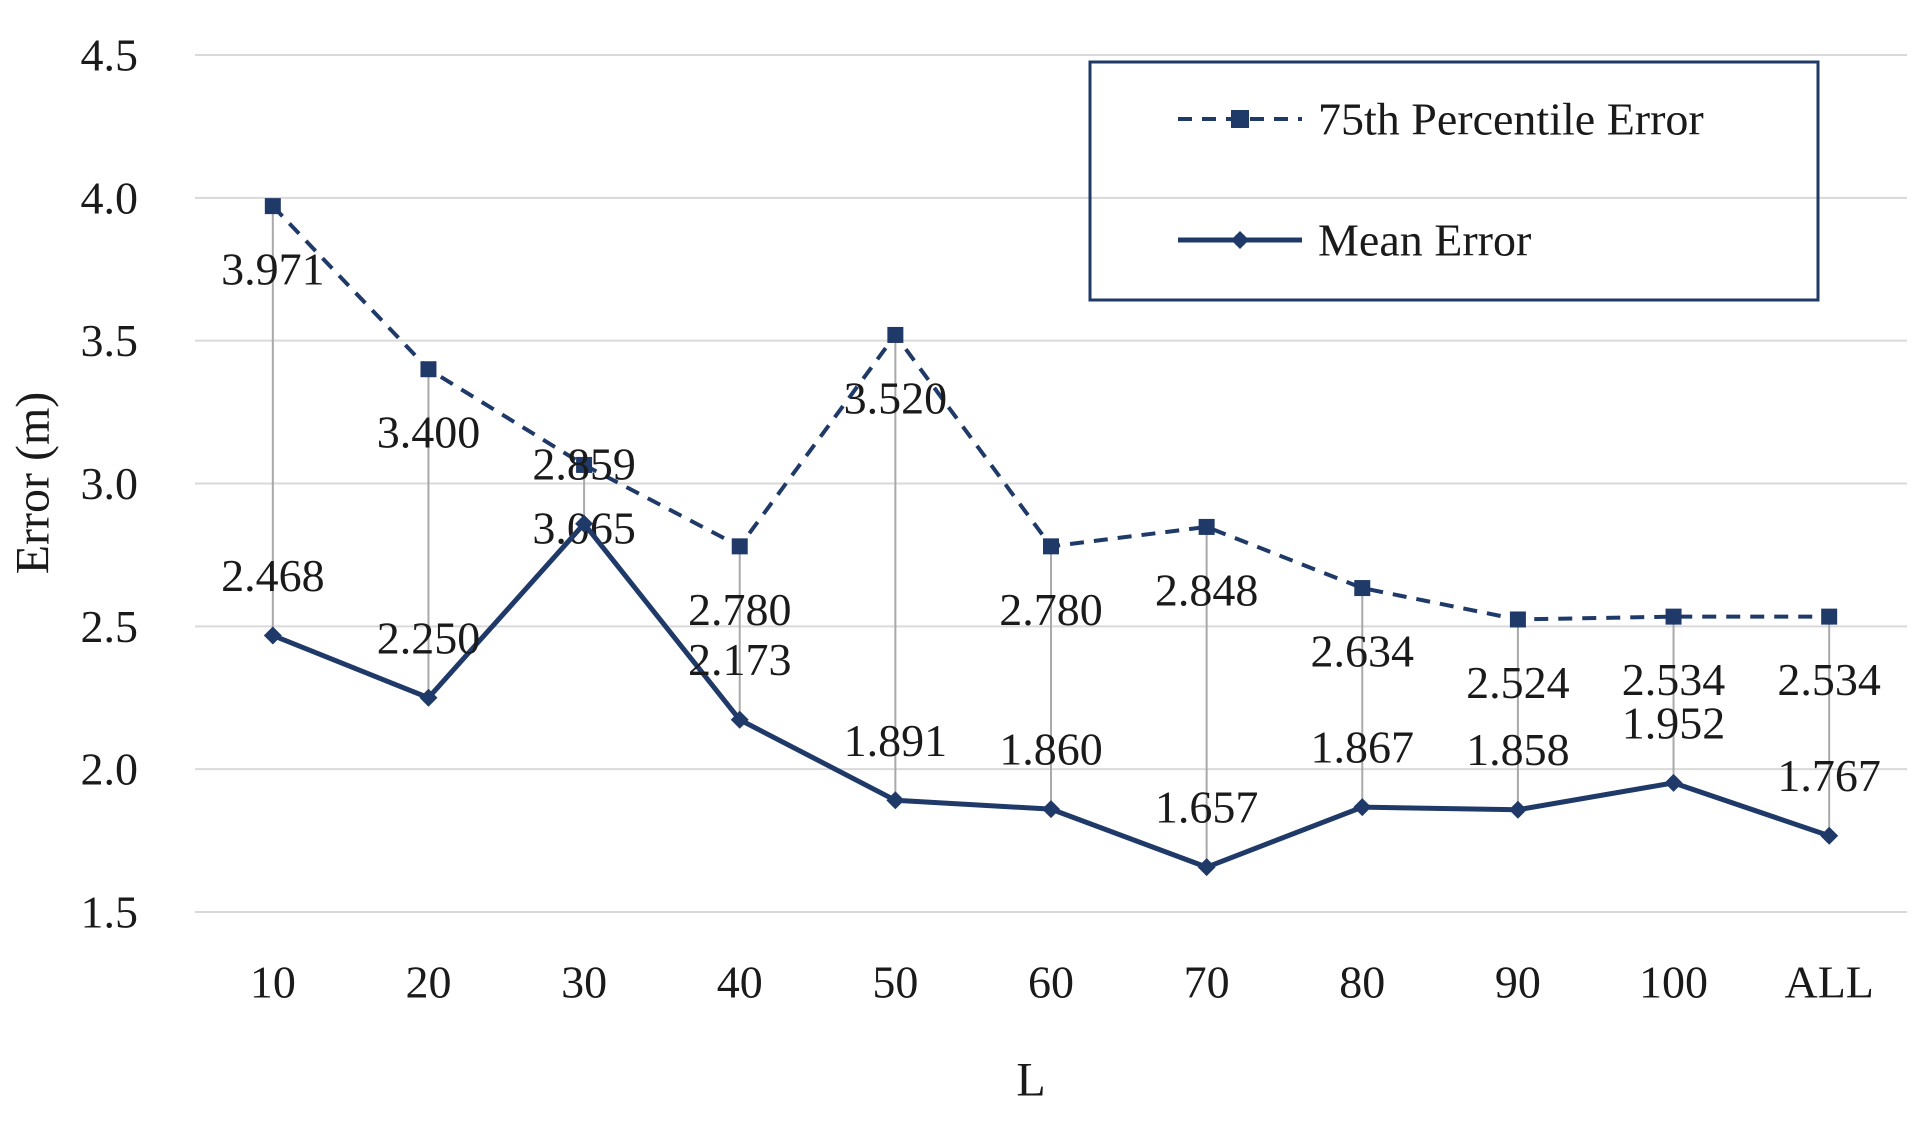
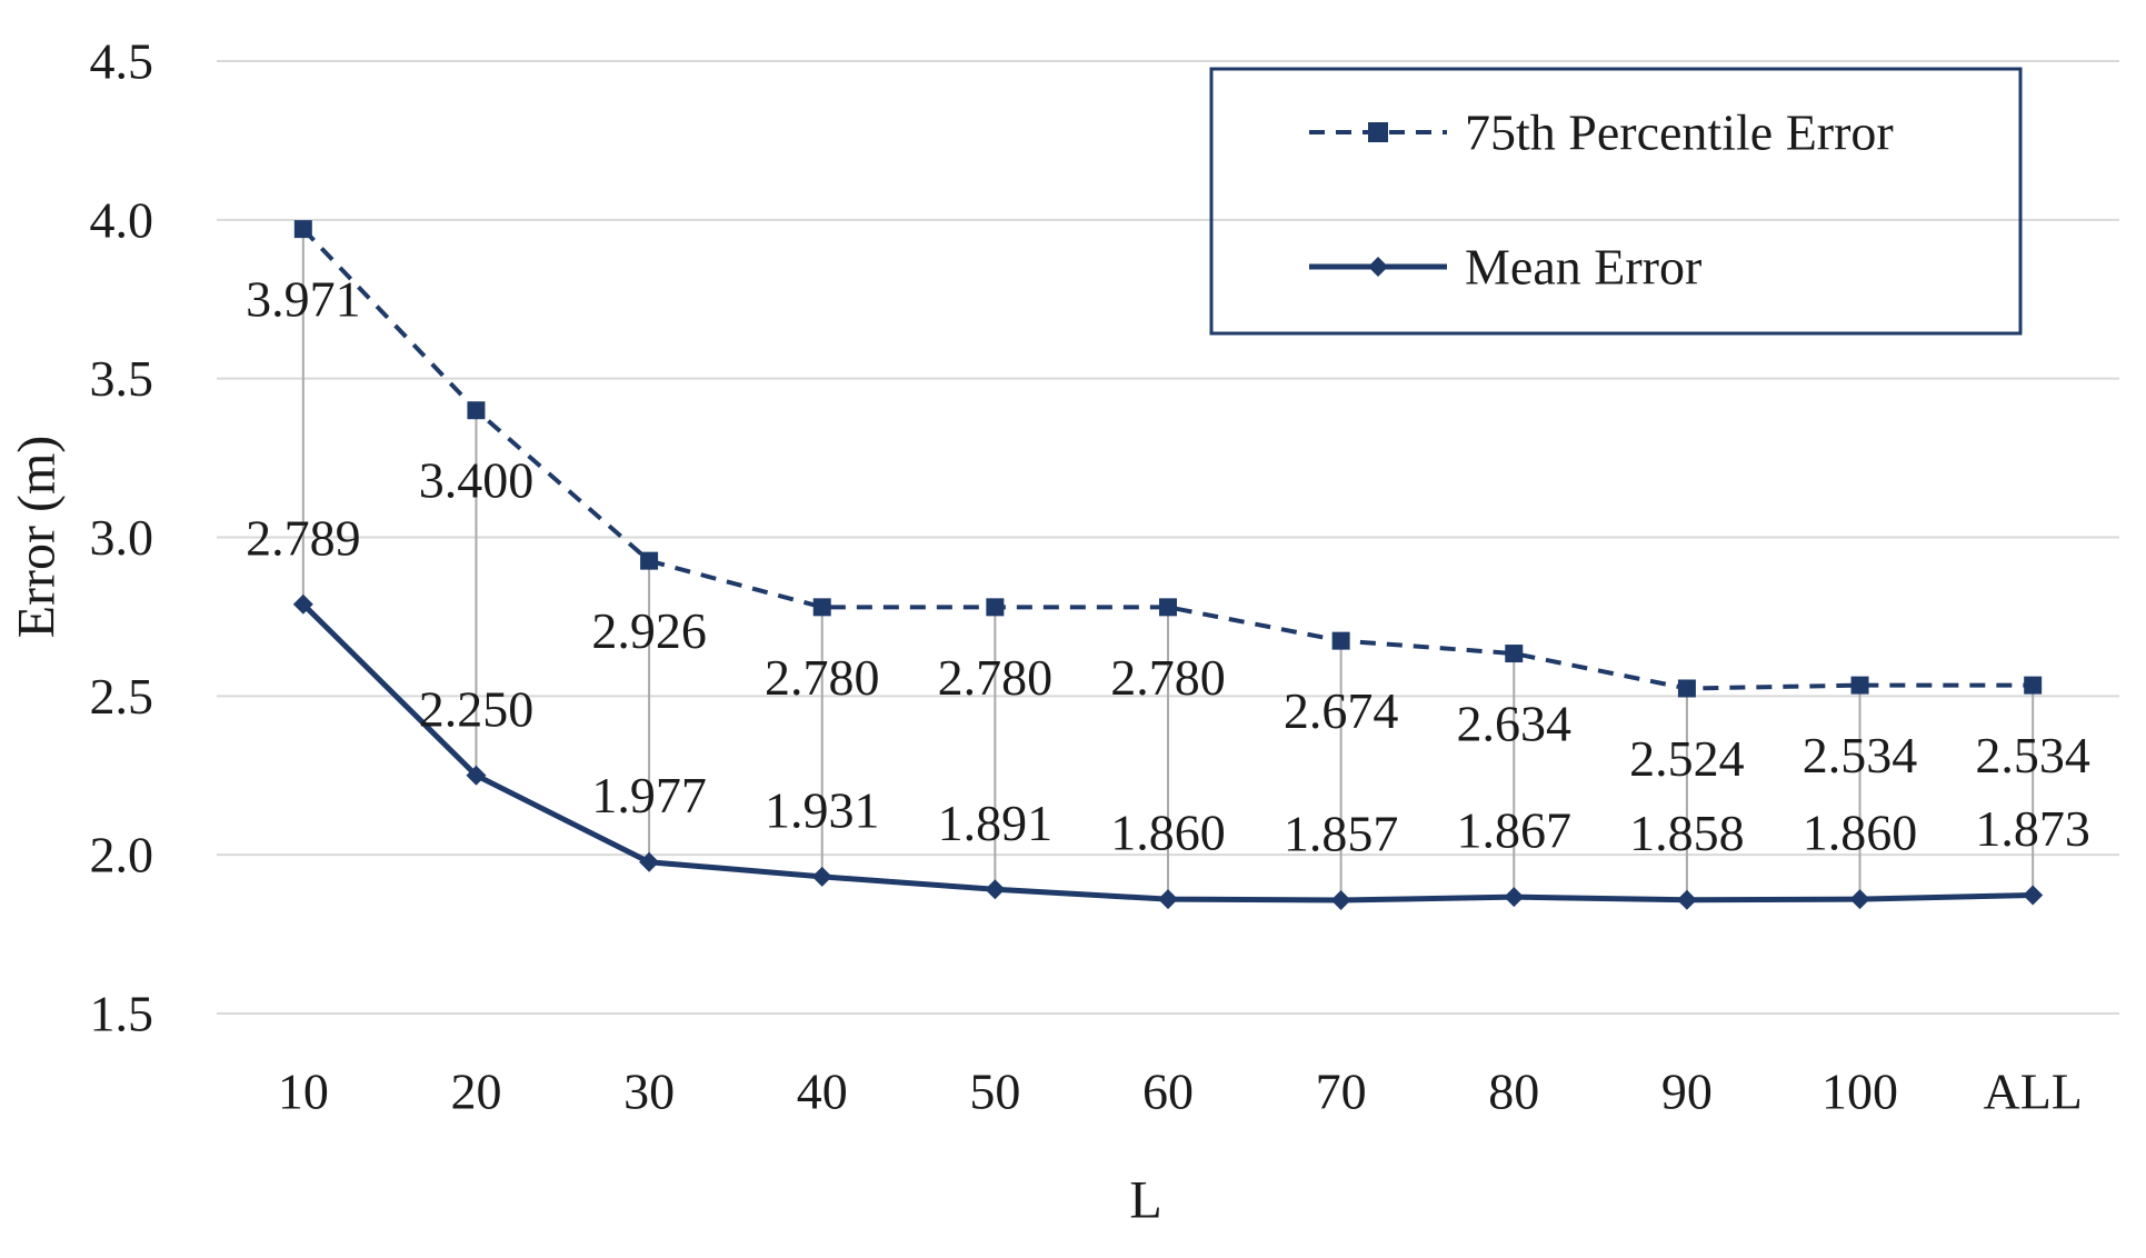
Mean Error/10: 2.468 -> 2.789
75th Percentile Error/30: 3.065 -> 2.926
Mean Error/30: 2.859 -> 1.977
Mean Error/40: 2.173 -> 1.931
75th Percentile Error/50: 3.520 -> 2.780
75th Percentile Error/70: 2.848 -> 2.674
Mean Error/70: 1.657 -> 1.857
Mean Error/100: 1.952 -> 1.860
Mean Error/ALL: 1.767 -> 1.873
